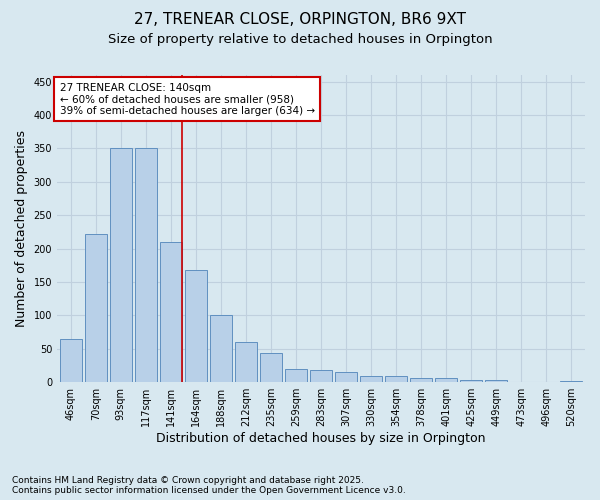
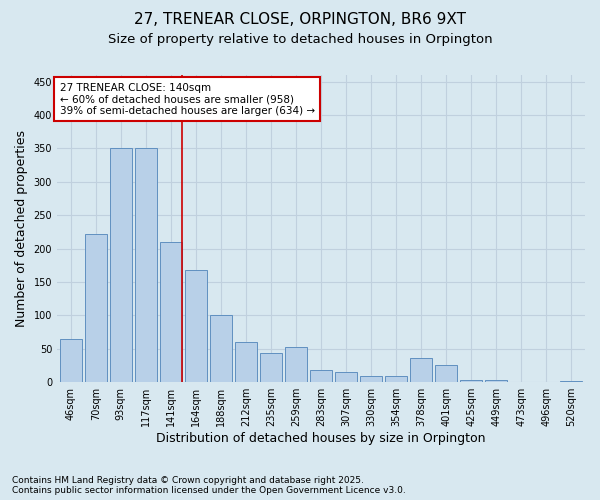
259sqm: 20 -> 52
378sqm: 7 -> 36
401sqm: 7 -> 26
